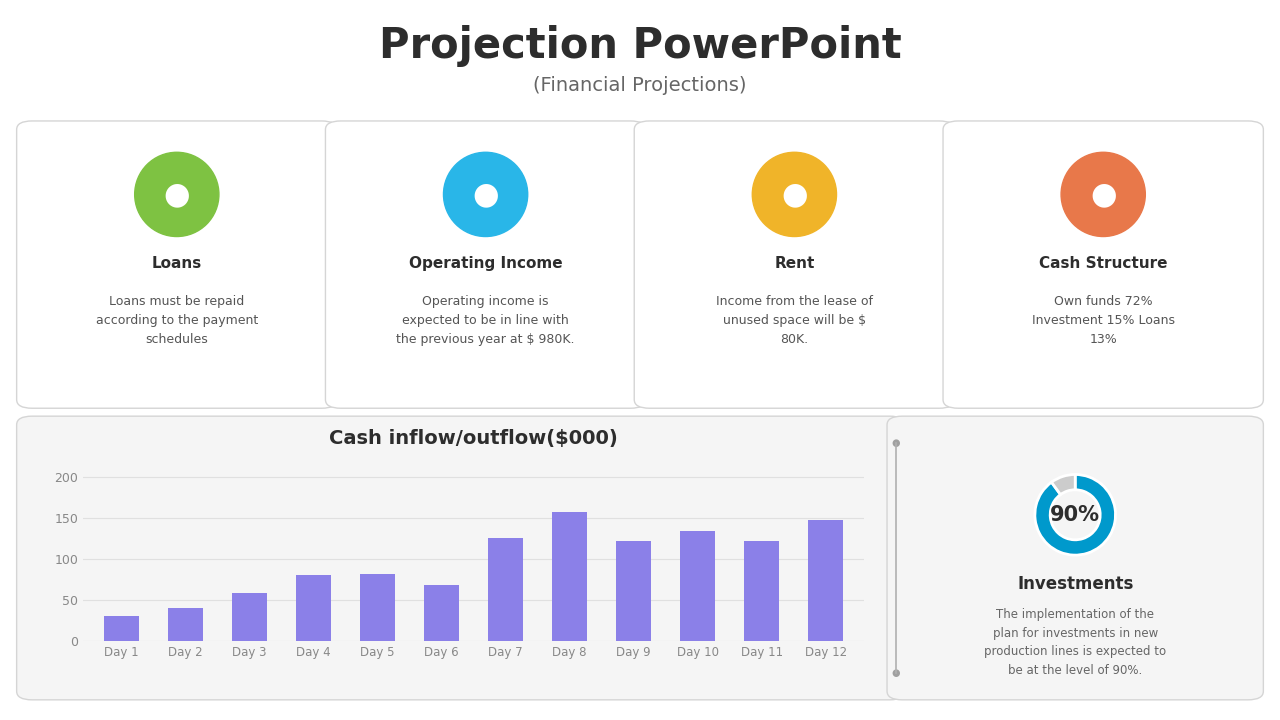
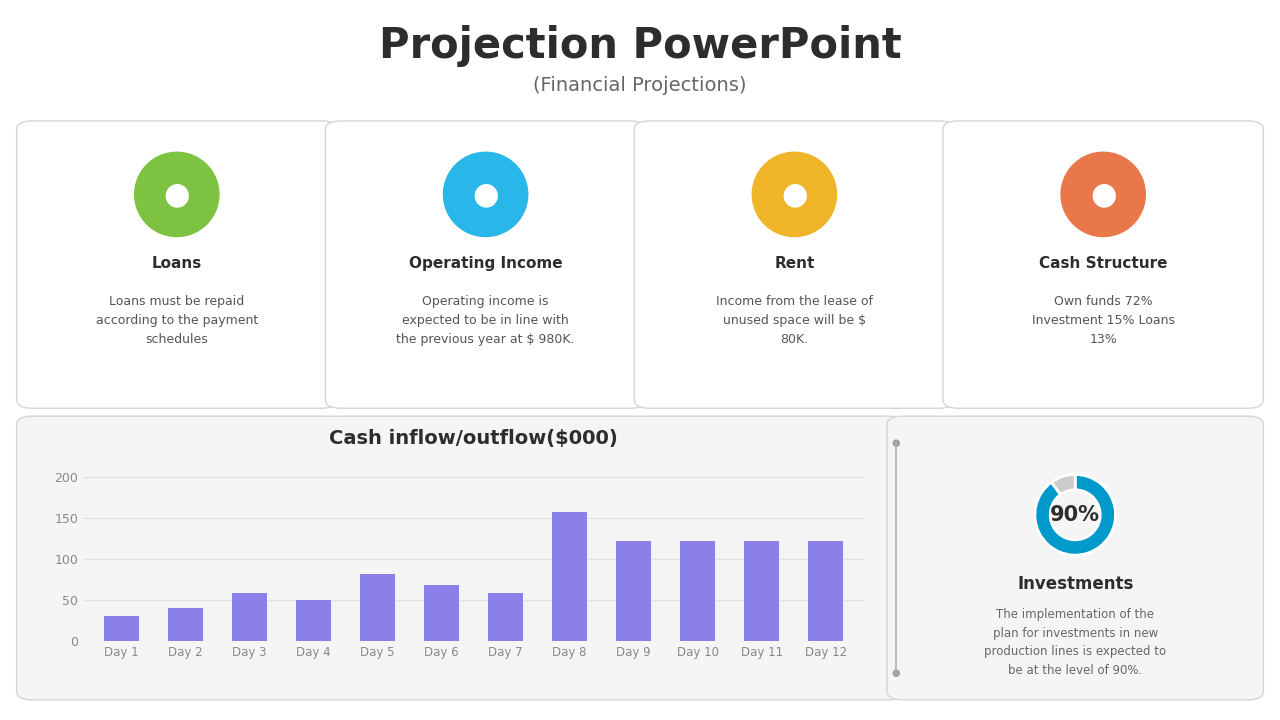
Day 4: 80 -> 50
Day 7: 126 -> 58
Day 10: 134 -> 122
Day 12: 148 -> 122
